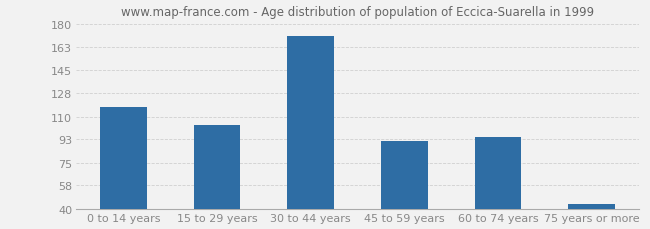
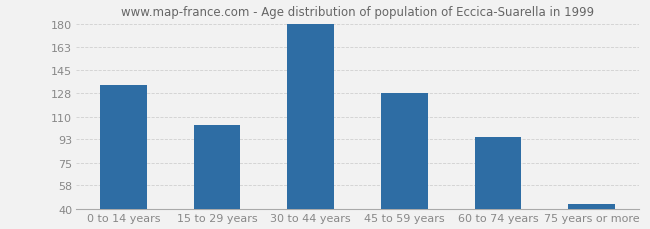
0 to 14 years: 117 -> 134
30 to 44 years: 171 -> 180
45 to 59 years: 92 -> 128
